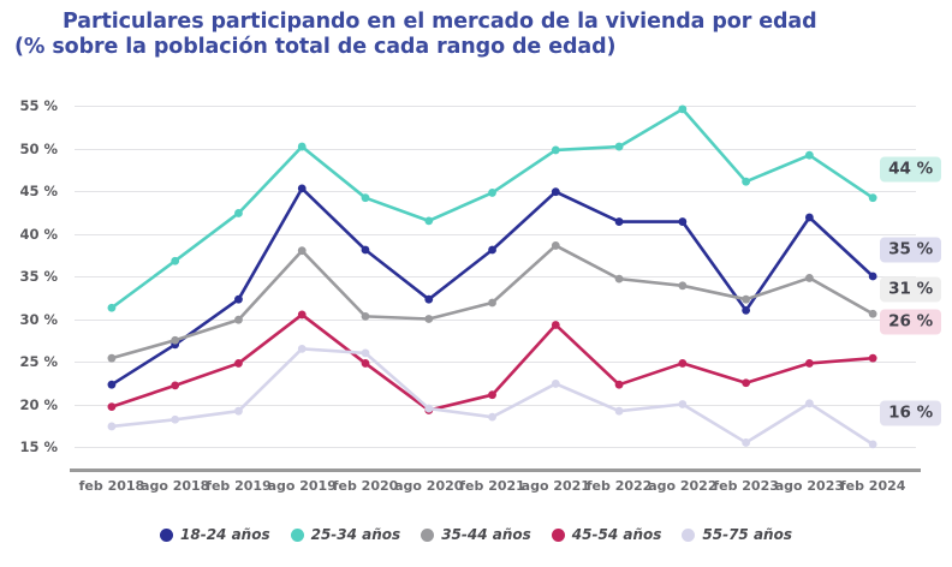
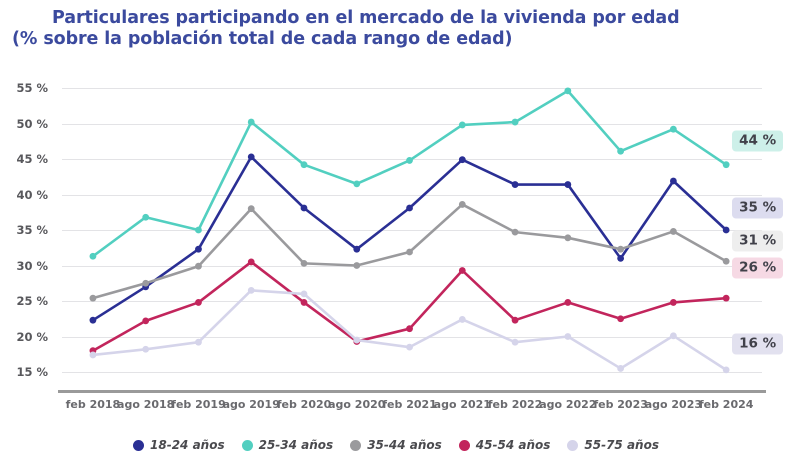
45-54 años/feb 2018: 20% -> 18%
25-34 años/feb 2019: 42% -> 35%
